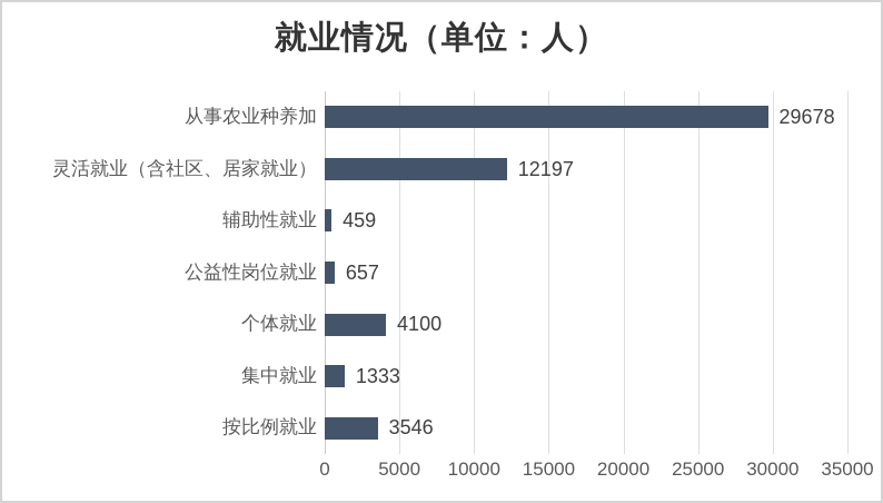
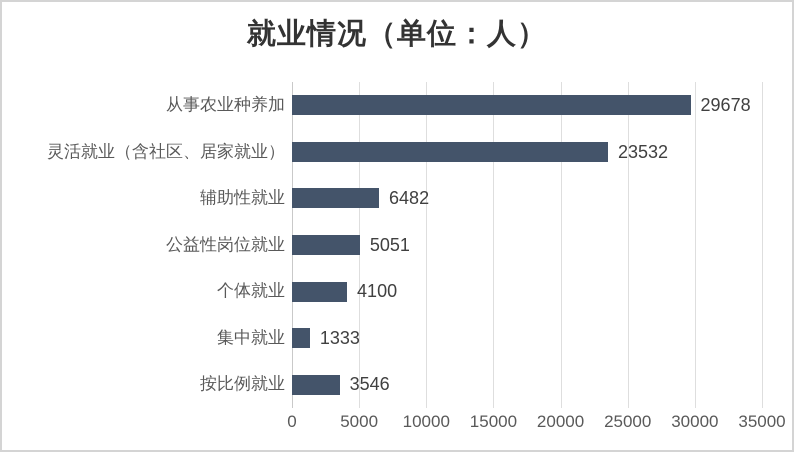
灵活就业（含社区、居家就业）: 12197 -> 23532
辅助性就业: 459 -> 6482
公益性岗位就业: 657 -> 5051
